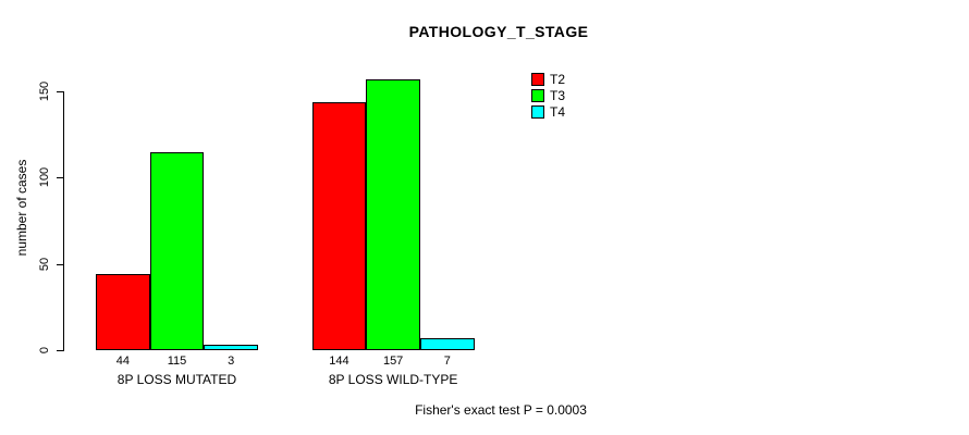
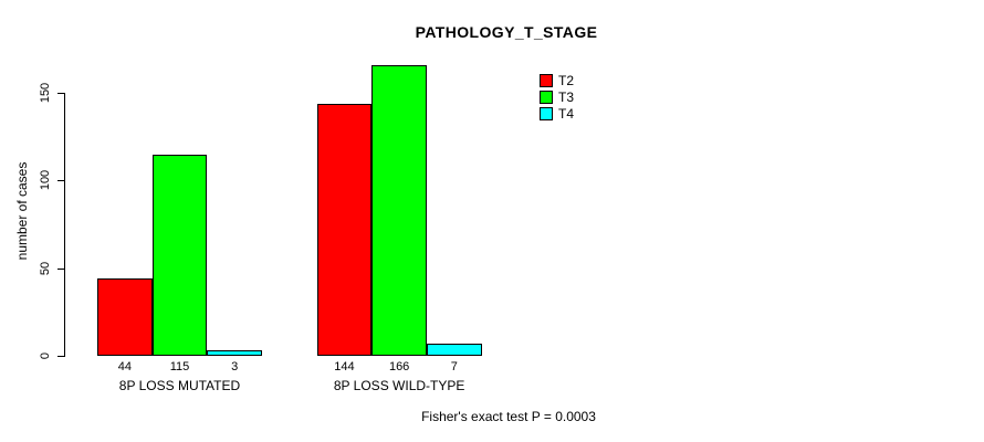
T3/8P LOSS WILD-TYPE: 157 -> 166
